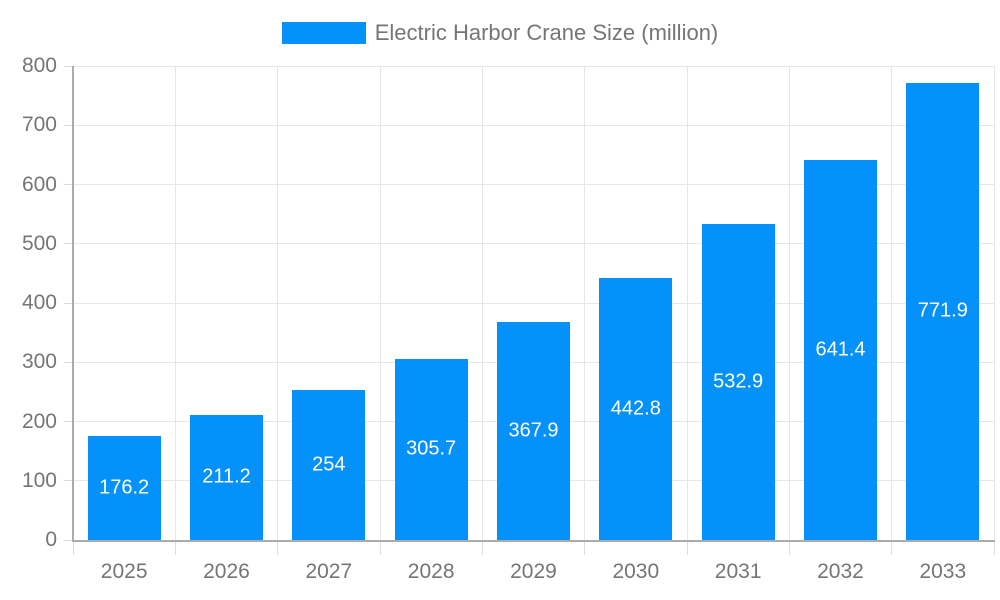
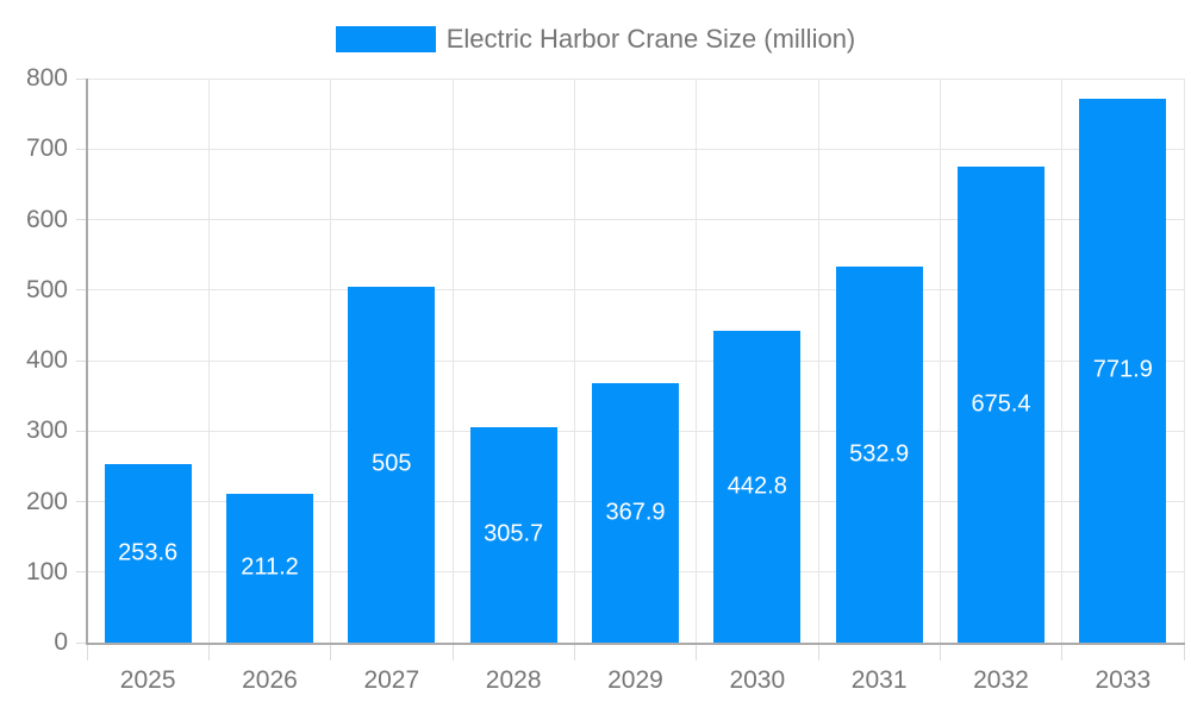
2025: 176.2 -> 253.6
2027: 254 -> 505
2032: 641.4 -> 675.4
